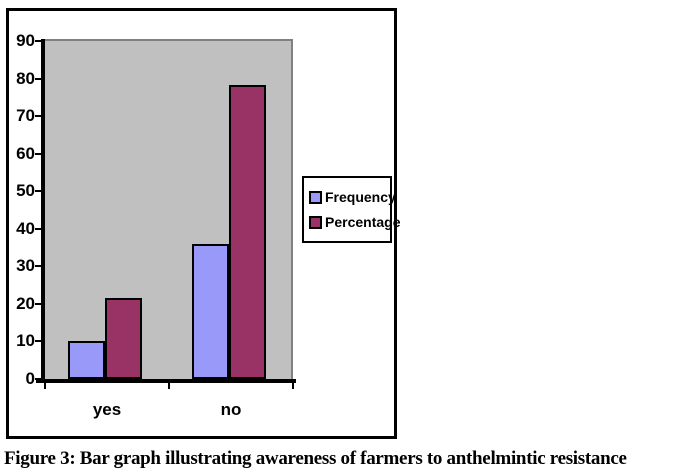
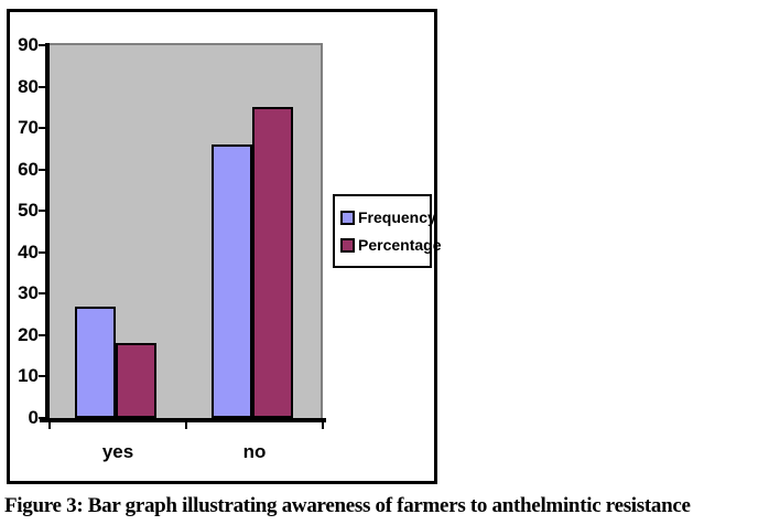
Frequency/yes: 10 -> 27
Percentage/yes: 22 -> 18
Frequency/no: 36 -> 66
Percentage/no: 78 -> 75
